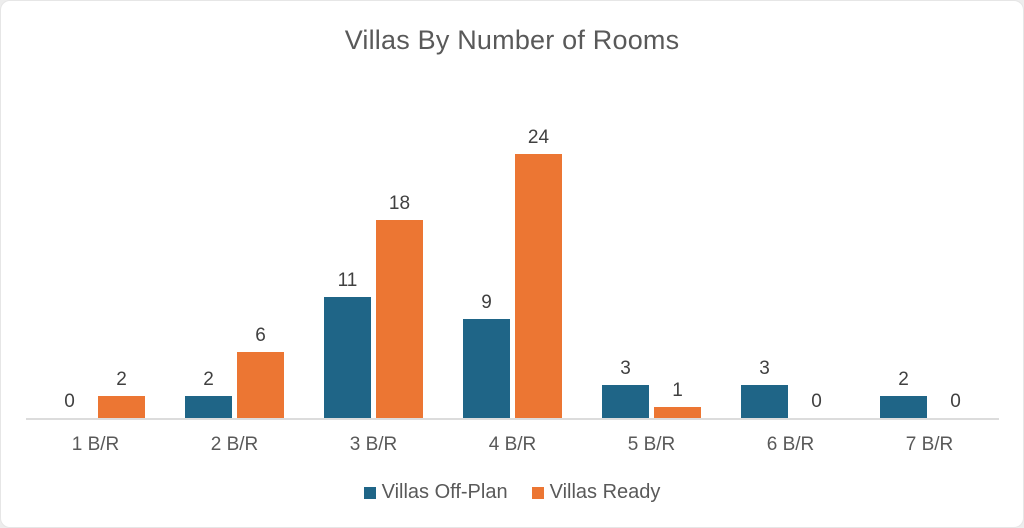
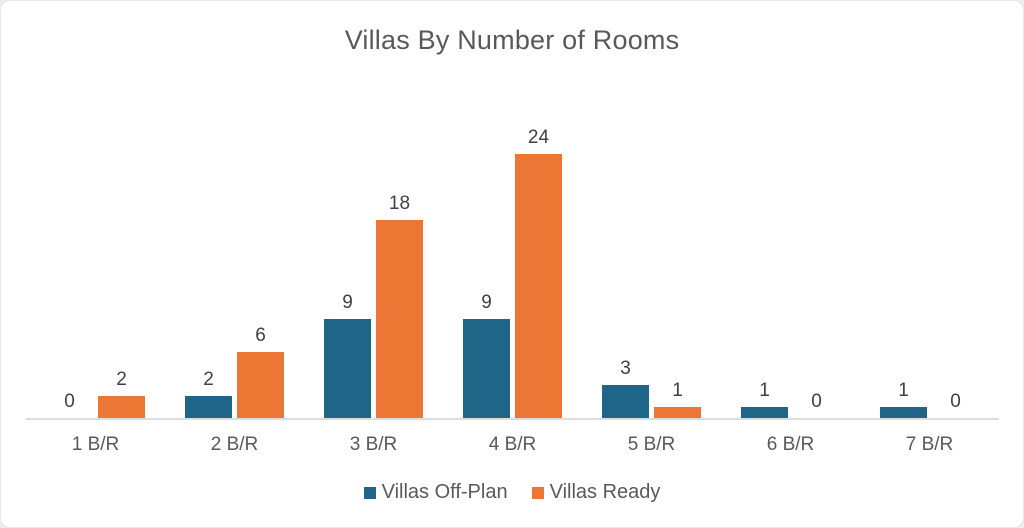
Villas Off-Plan/3 B/R: 11 -> 9
Villas Off-Plan/6 B/R: 3 -> 1
Villas Off-Plan/7 B/R: 2 -> 1
